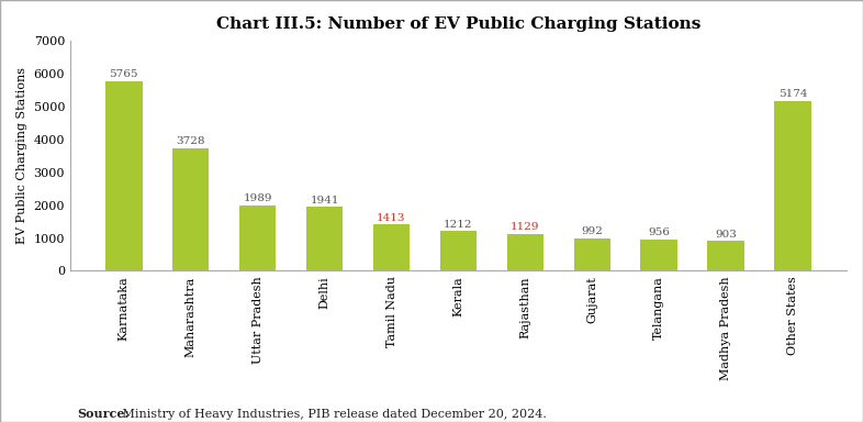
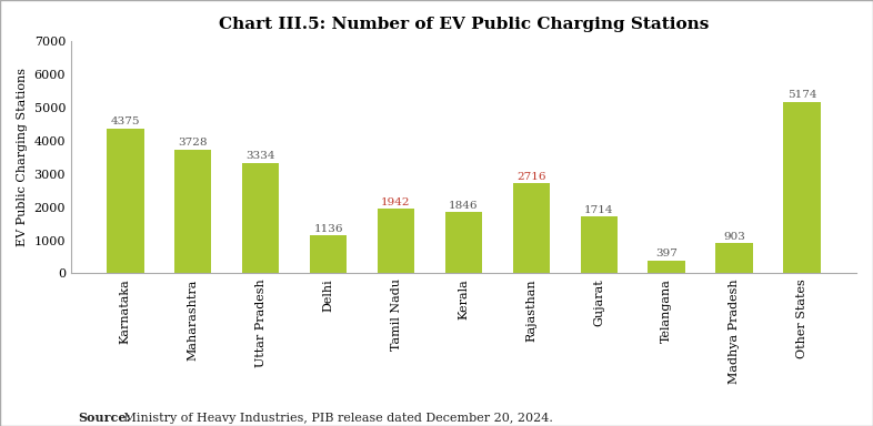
Karnataka: 5765 -> 4375
Uttar Pradesh: 1989 -> 3334
Delhi: 1941 -> 1136
Tamil Nadu: 1413 -> 1942
Kerala: 1212 -> 1846
Rajasthan: 1129 -> 2716
Gujarat: 992 -> 1714
Telangana: 956 -> 397
